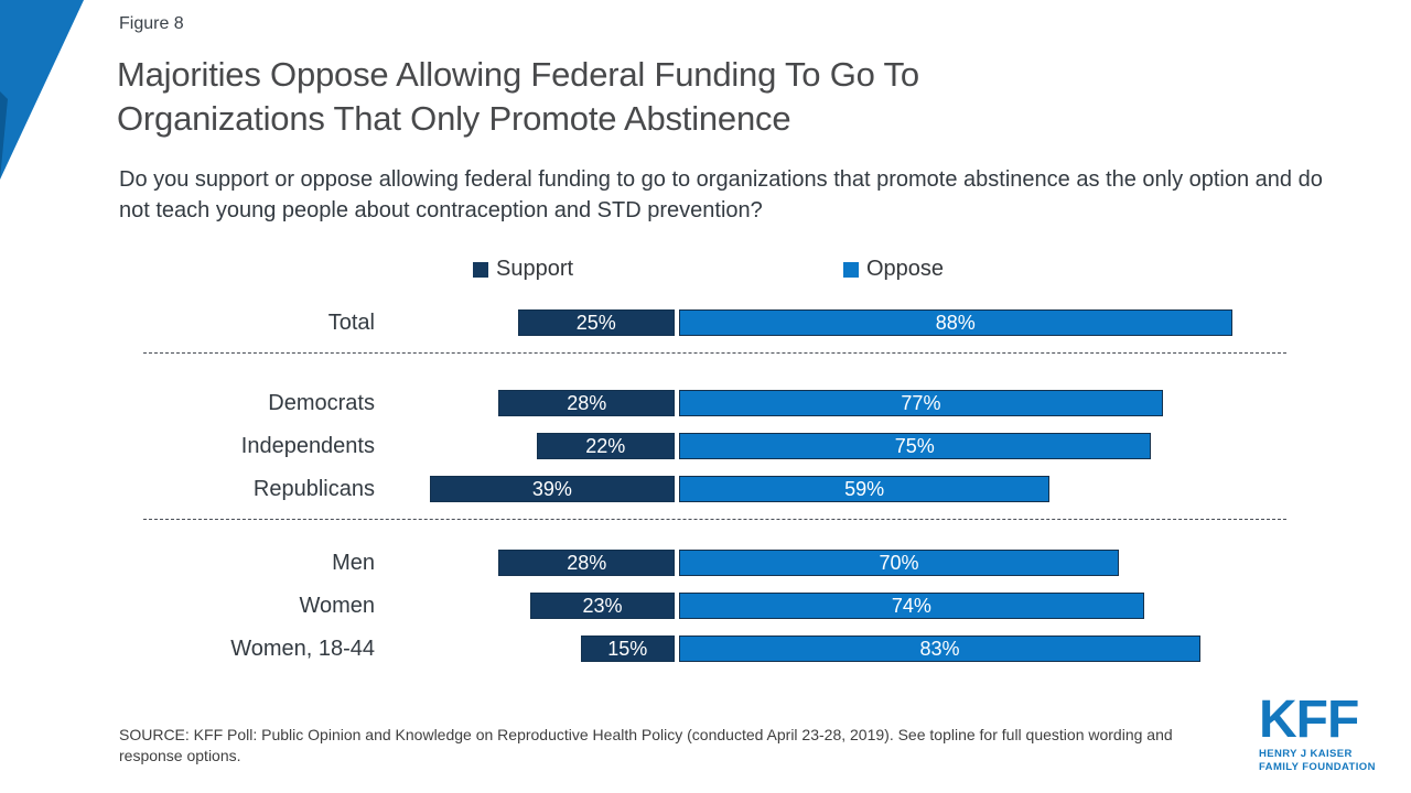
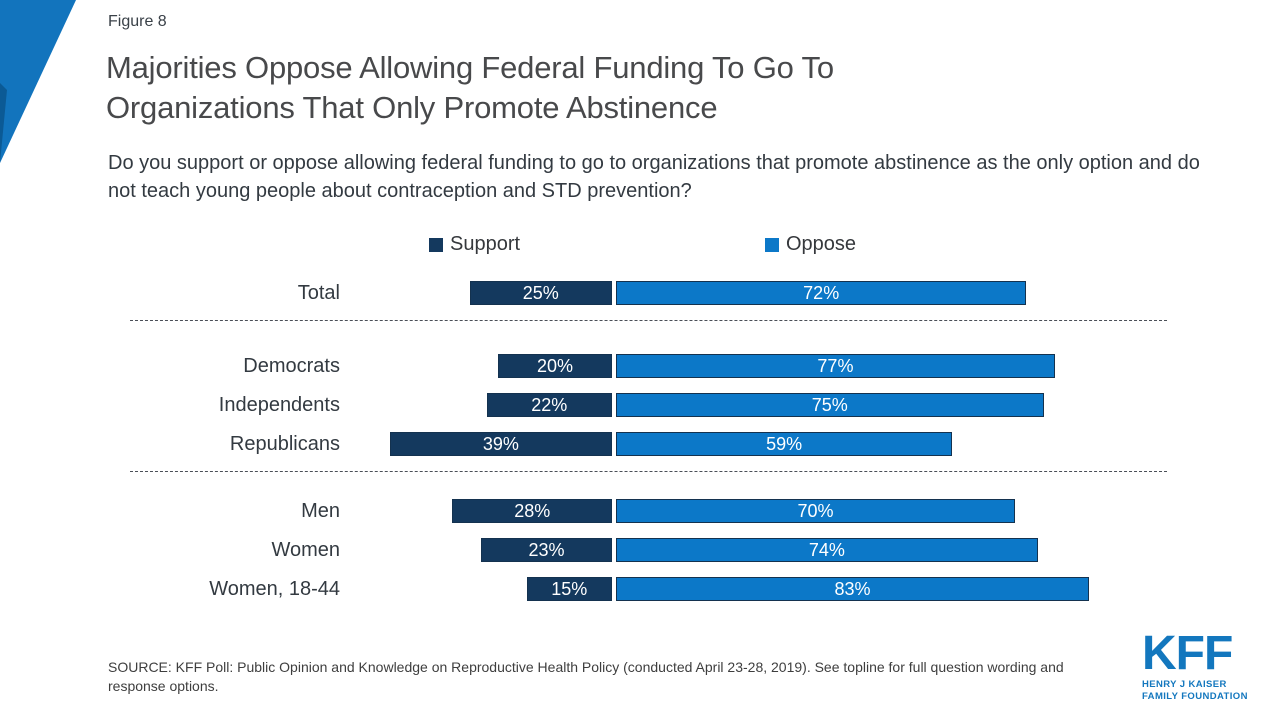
Oppose/Total: 88% -> 72%
Support/Democrats: 28% -> 20%
